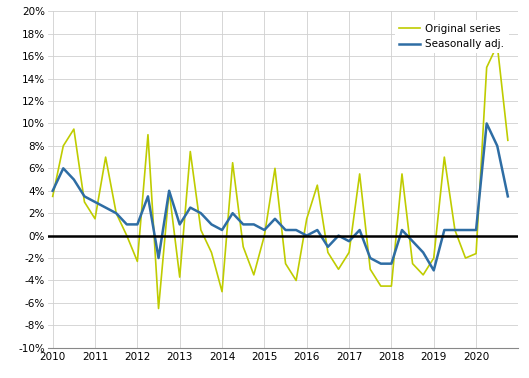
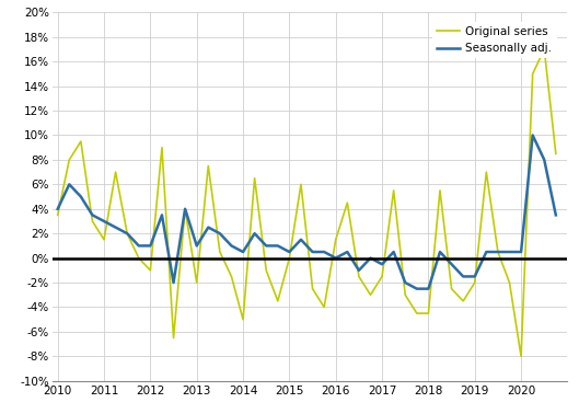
Original series/2012: -2.3% -> -1.0%
Original series/2013: -3.7% -> -2.0%
Seasonally adj./2019: -3.1% -> -1.5%
Original series/2020: -1.6% -> -8.0%
